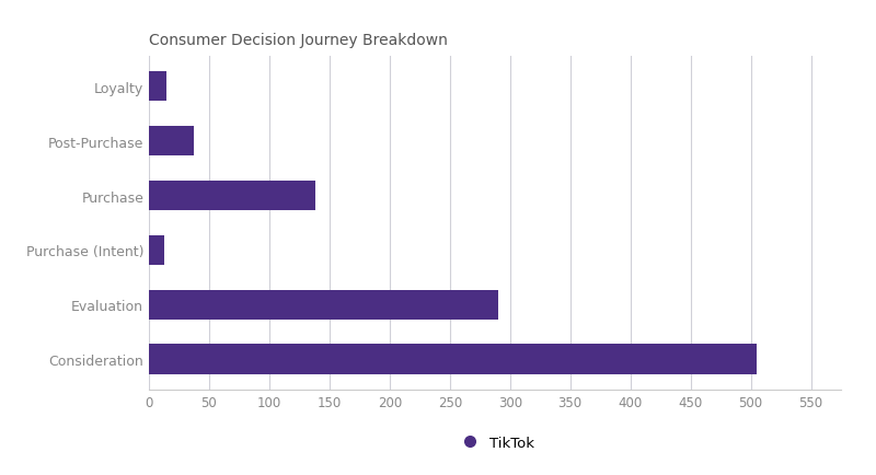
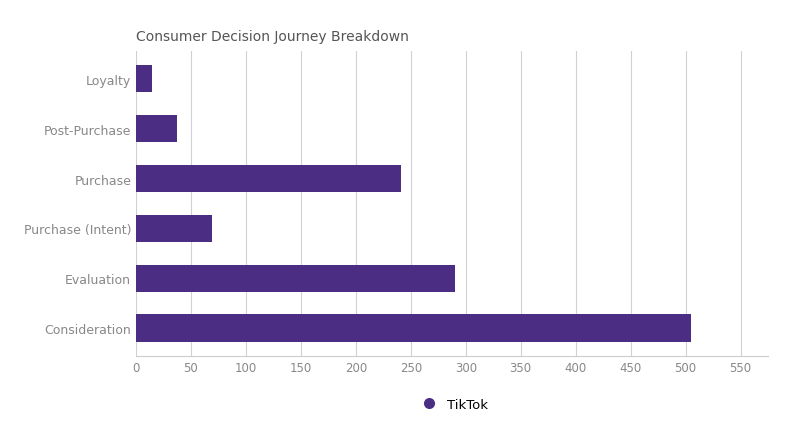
Purchase: 138 -> 241
Purchase (Intent): 13 -> 69
